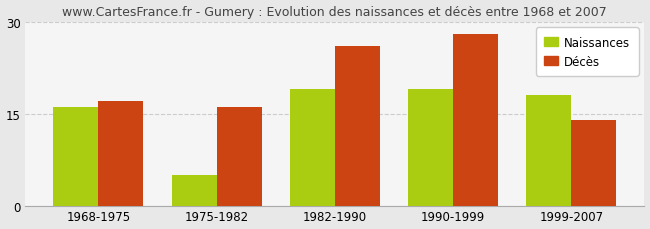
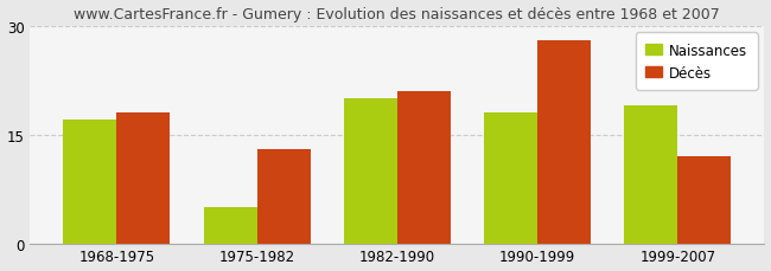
Naissances/1968-1975: 16 -> 17
Décès/1968-1975: 17 -> 18
Décès/1975-1982: 16 -> 13
Naissances/1982-1990: 19 -> 20
Décès/1982-1990: 26 -> 21
Naissances/1990-1999: 19 -> 18
Naissances/1999-2007: 18 -> 19
Décès/1999-2007: 14 -> 12
